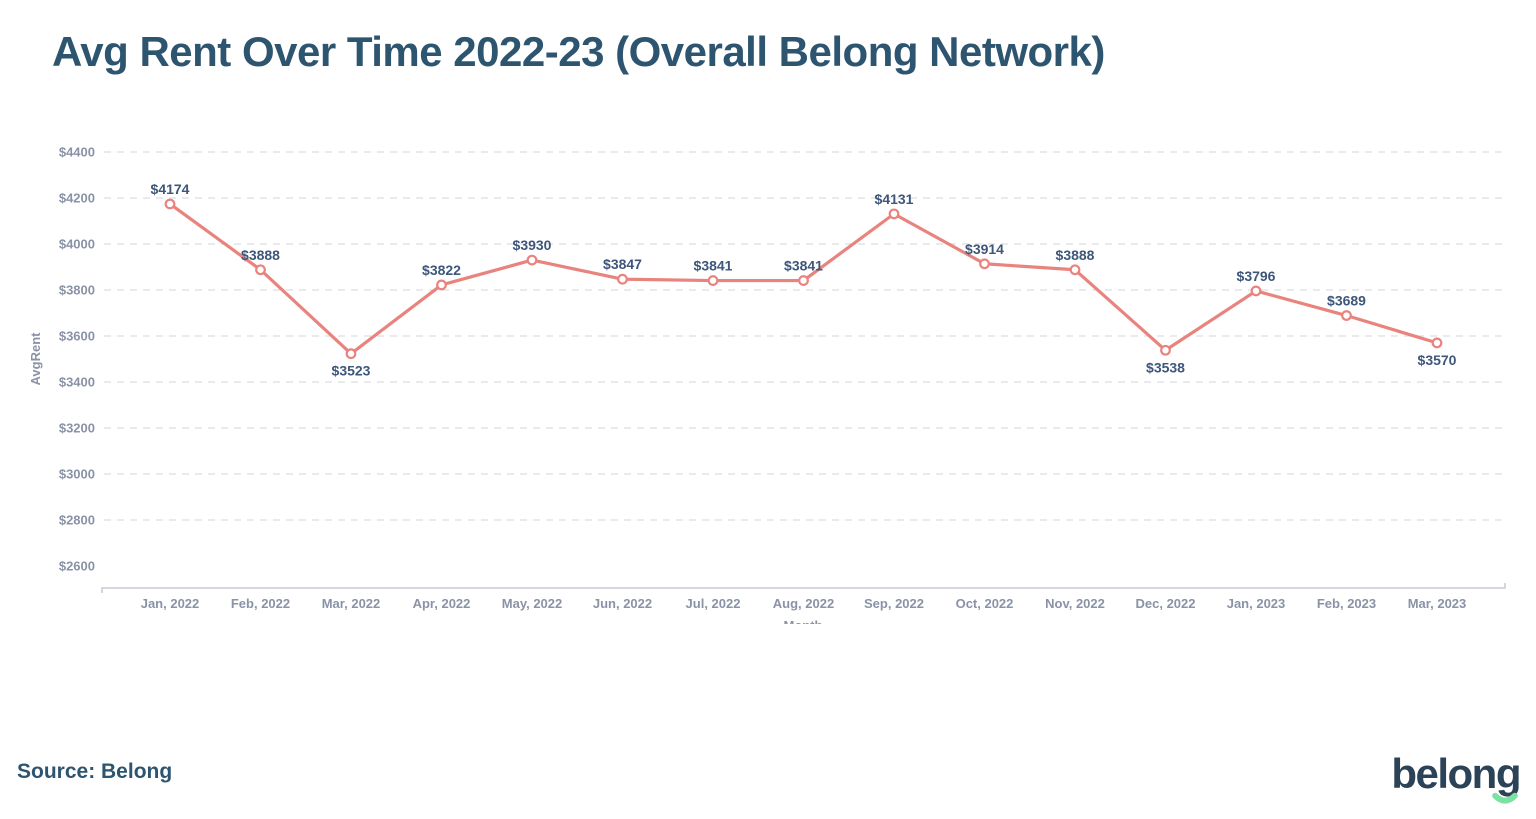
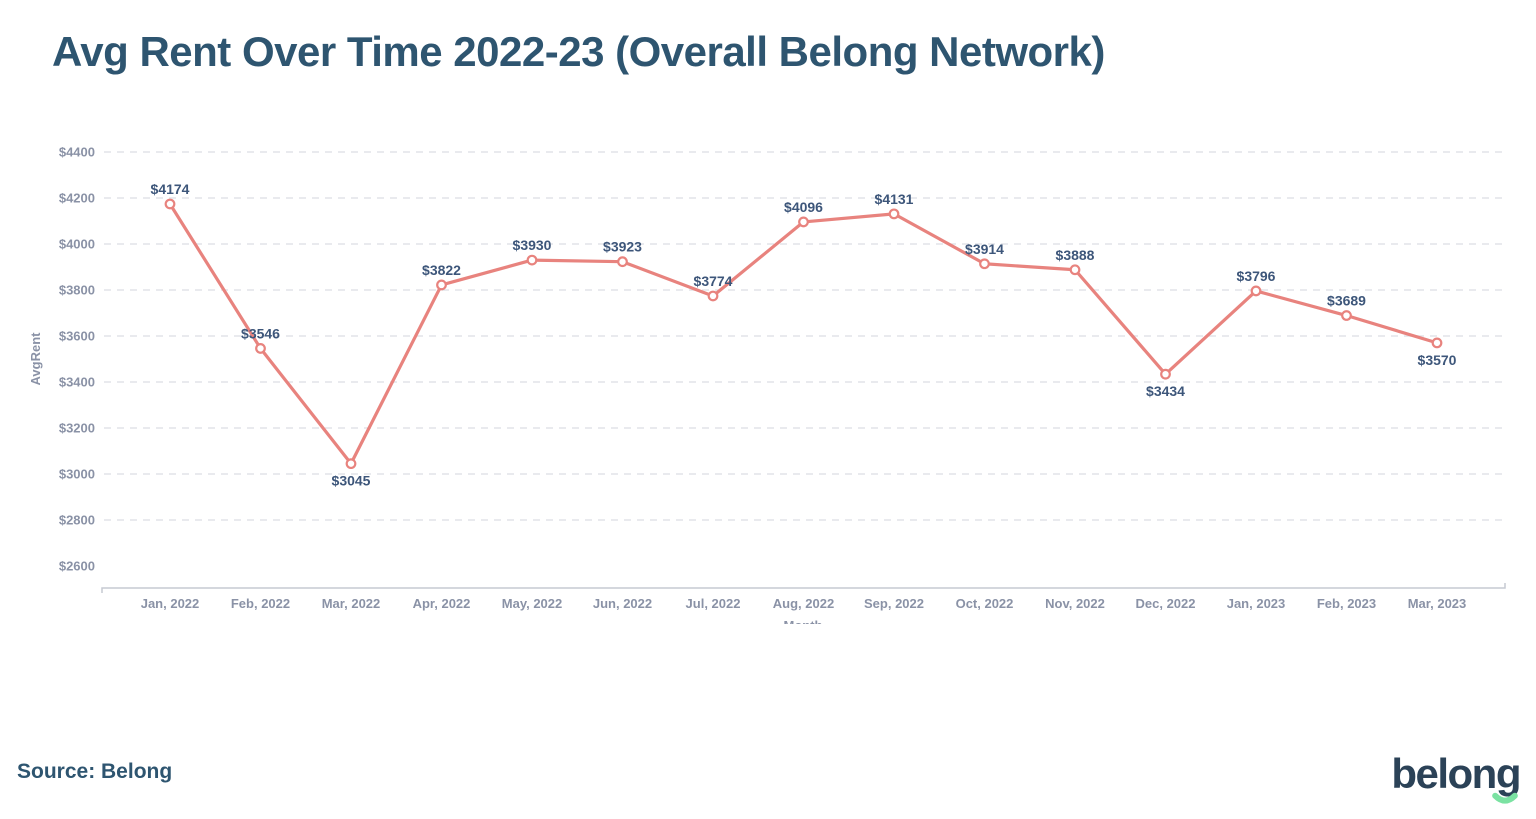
Feb, 2022: $3888 -> $3546
Mar, 2022: $3523 -> $3045
Jun, 2022: $3847 -> $3923
Jul, 2022: $3841 -> $3774
Aug, 2022: $3841 -> $4096
Dec, 2022: $3538 -> $3434
